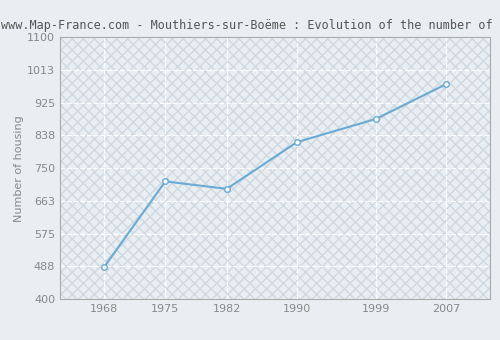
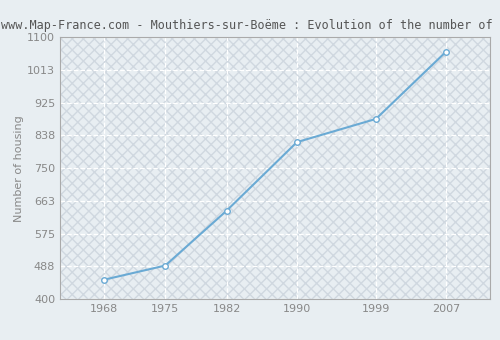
1968: 485 -> 452
1975: 715 -> 490
1982: 695 -> 637
2007: 975 -> 1062
